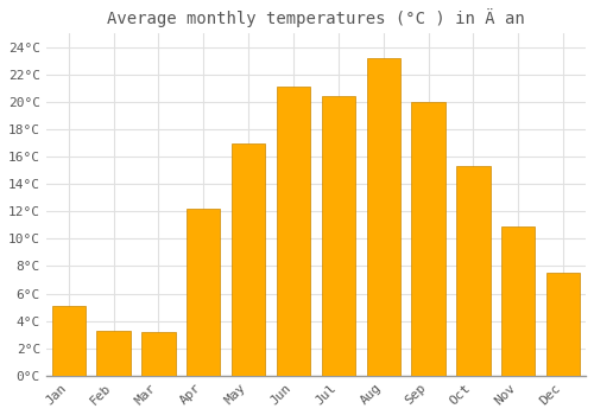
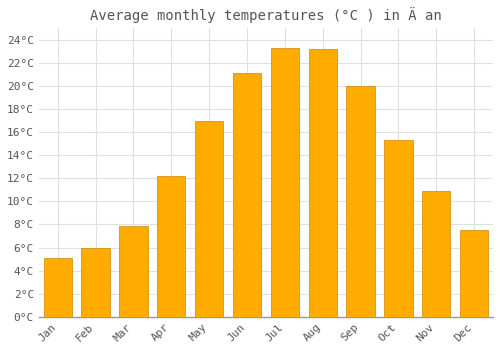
Feb: 3.3°C -> 6.0°C
Mar: 3.2°C -> 7.9°C
Jul: 20.4°C -> 23.3°C
